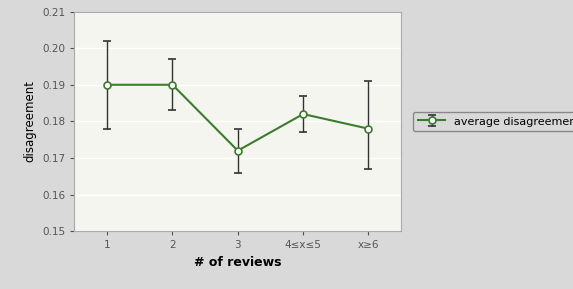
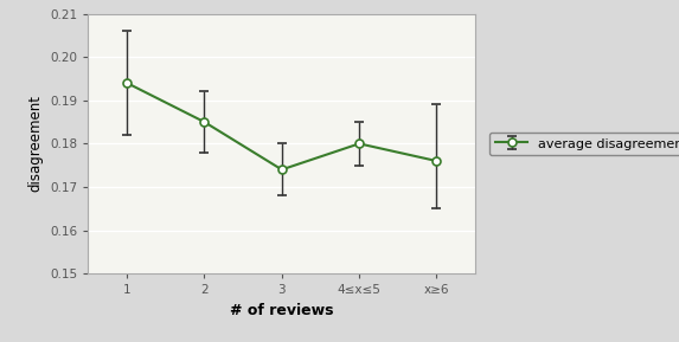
1: 0.190 -> 0.194
2: 0.190 -> 0.185
3: 0.172 -> 0.174
4≤x≤5: 0.182 -> 0.180
x≥6: 0.178 -> 0.176
